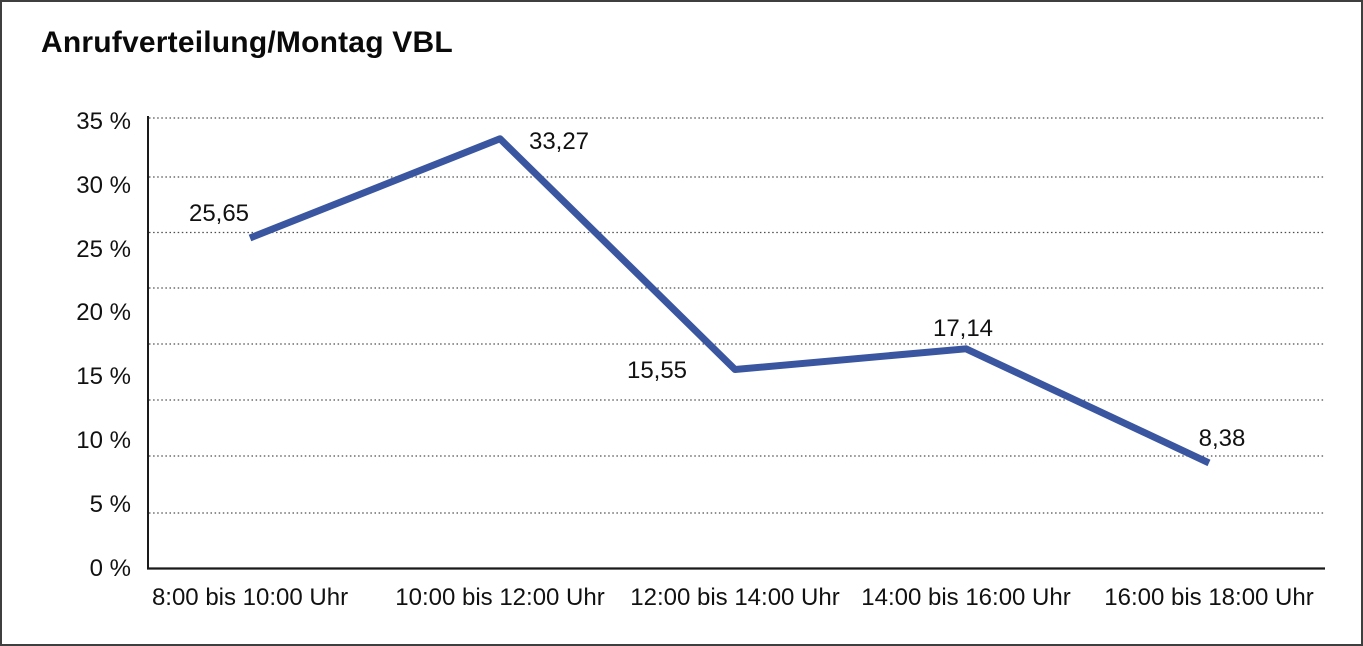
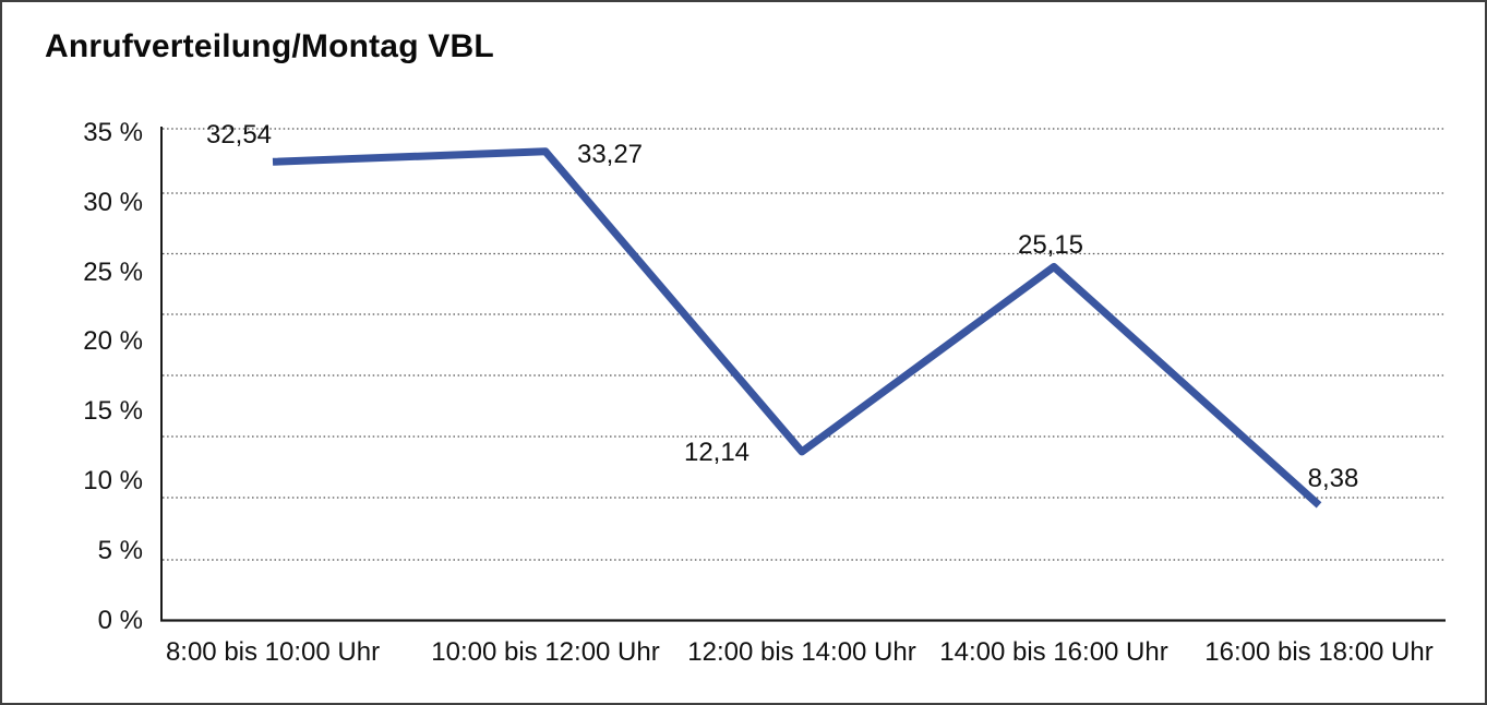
8:00 bis 10:00 Uhr: 25,65 -> 32,54
12:00 bis 14:00 Uhr: 15,55 -> 12,14
14:00 bis 16:00 Uhr: 17,14 -> 25,15
